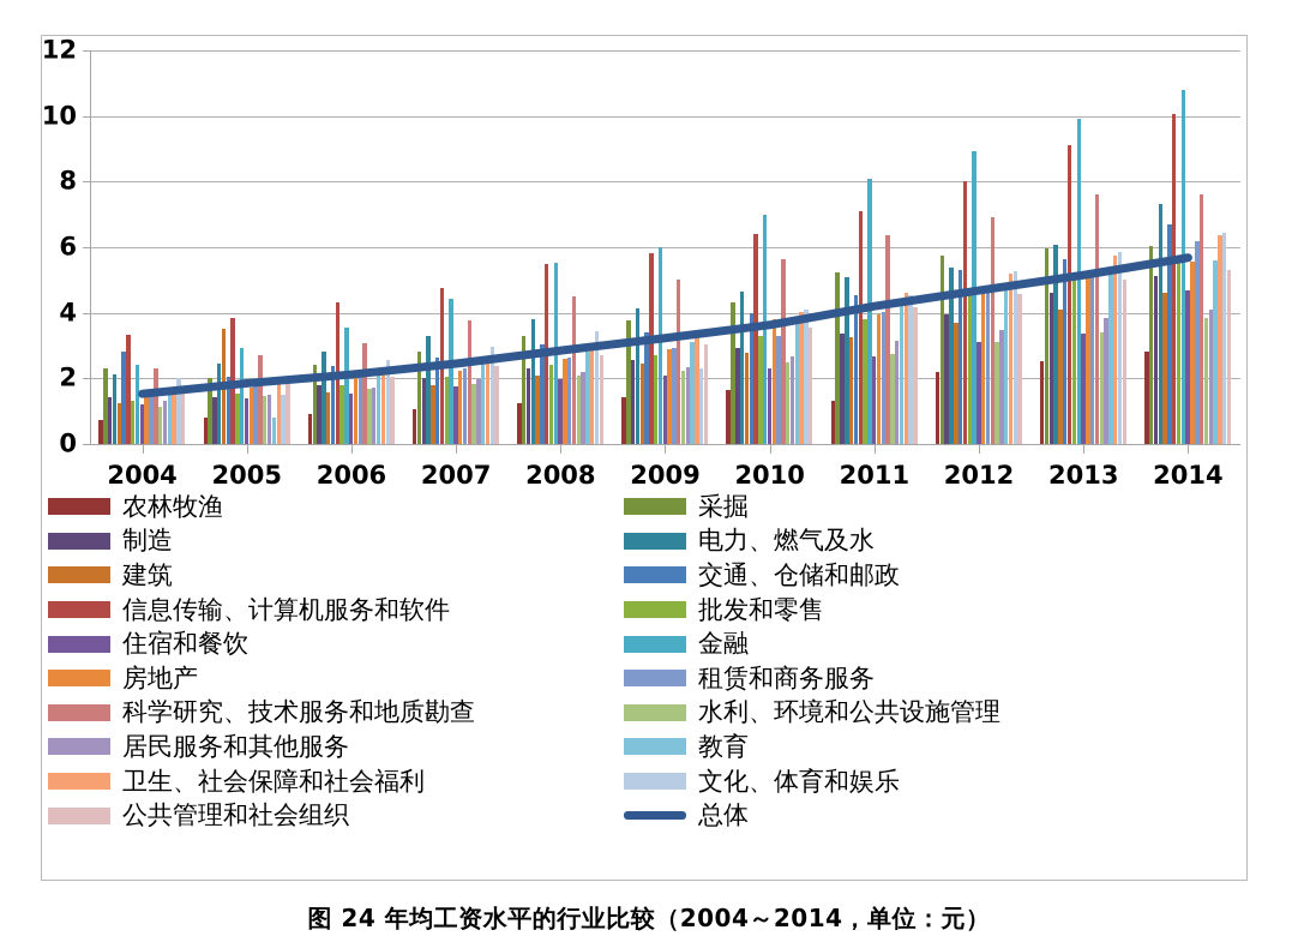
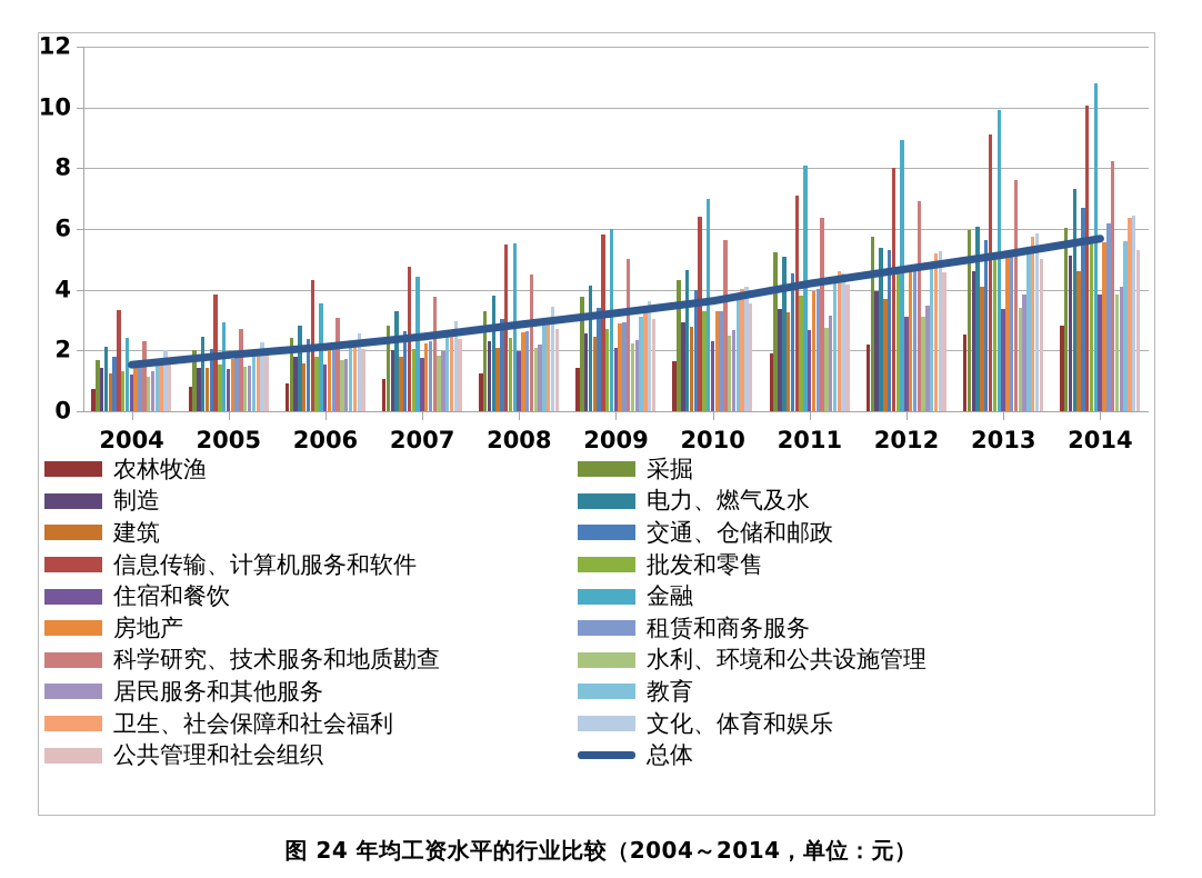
采掘/2004: 2.3 -> 1.7
交通、仓储和邮政/2004: 2.8 -> 1.8
建筑/2005: 3.5 -> 1.4
教育/2005: 0.8 -> 1.9
文化、体育和娱乐/2005: 1.5 -> 2.3
文化、体育和娱乐/2009: 2.3 -> 3.6
房地产/2010: 3.8 -> 3.3
农林牧渔/2011: 1.3 -> 1.9
住宿和餐饮/2014: 4.7 -> 3.9
科学研究、技术服务和地质勘查/2014: 7.6 -> 8.2
